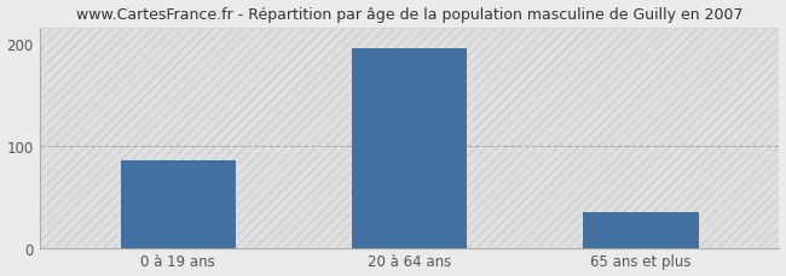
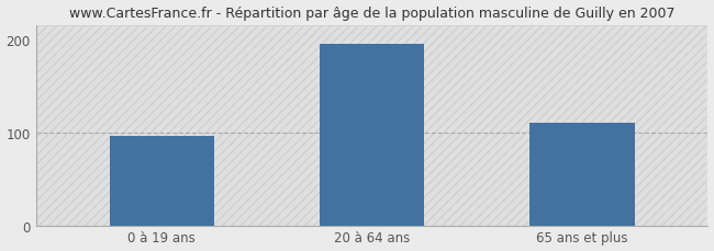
0 à 19 ans: 85 -> 96
65 ans et plus: 35 -> 110
